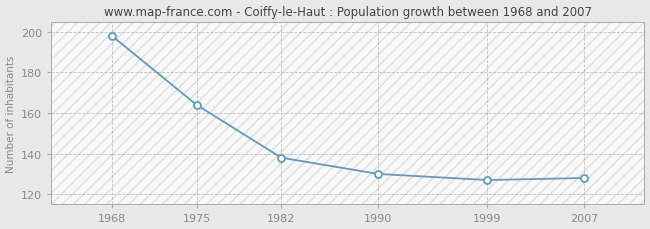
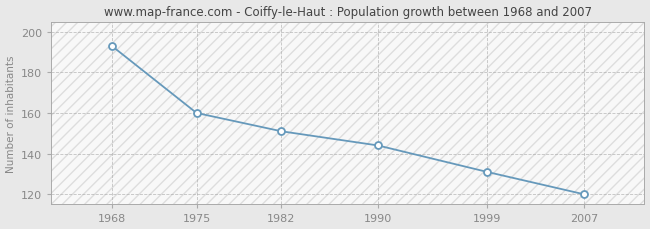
1968: 198 -> 193
1975: 164 -> 160
1982: 138 -> 151
1990: 130 -> 144
1999: 127 -> 131
2007: 128 -> 120
